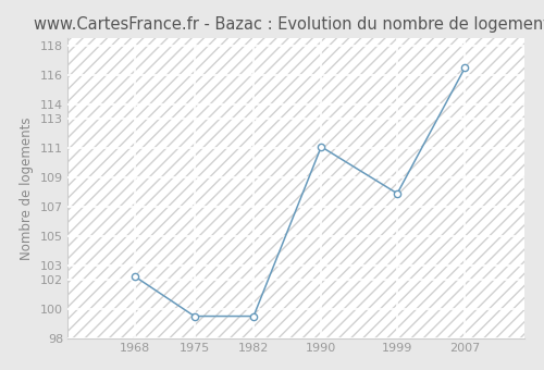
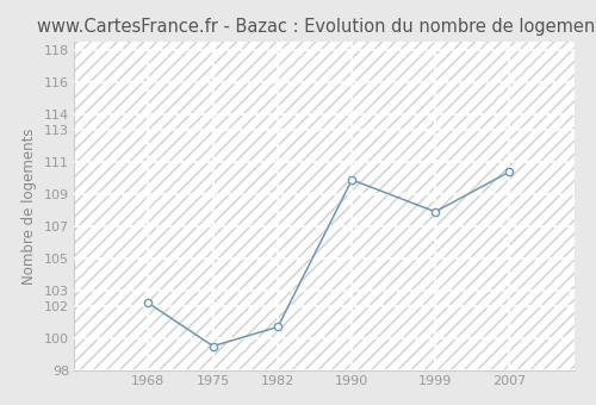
1982: 99.5 -> 100.7
1990: 111.1 -> 109.9
2007: 116.5 -> 110.4
